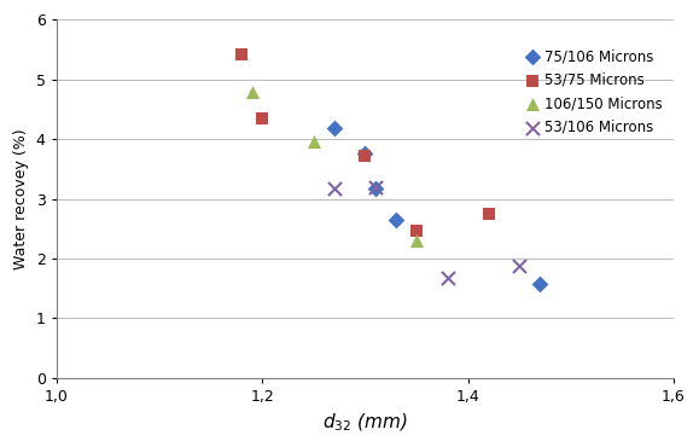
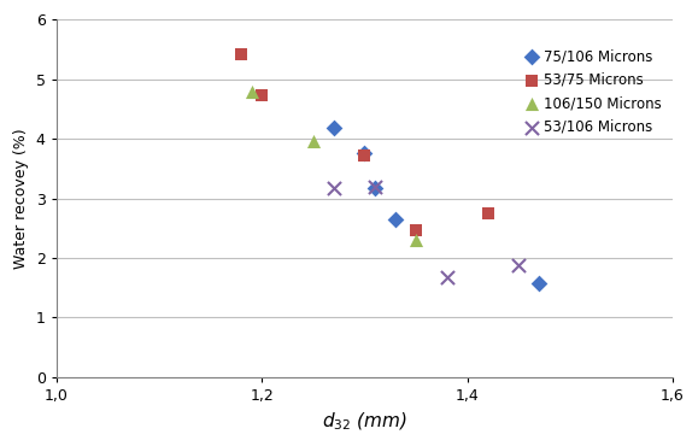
53/75 Microns/1,2: 4.35 -> 4.72
